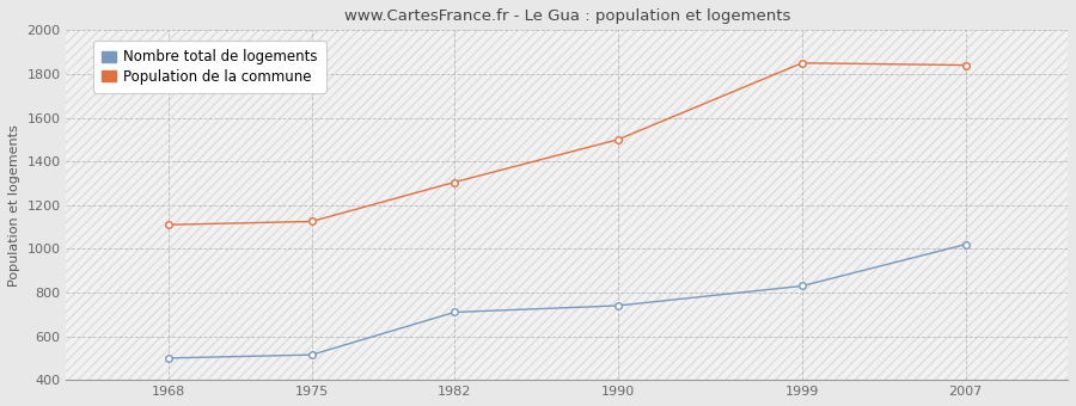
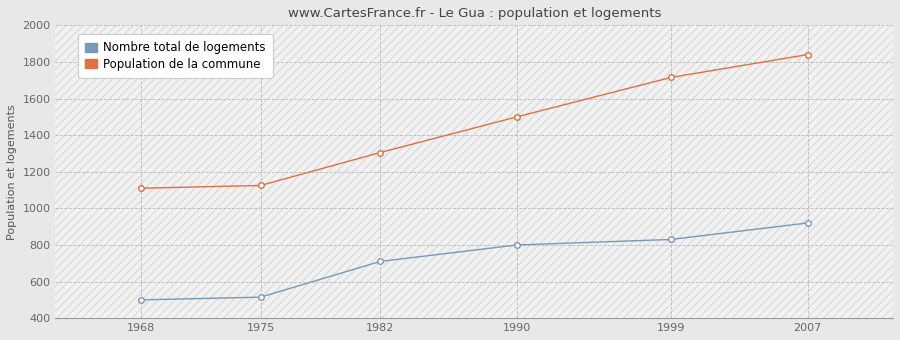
Nombre total de logements/1990: 740 -> 800
Population de la commune/1999: 1850 -> 1720
Nombre total de logements/2007: 1020 -> 920
